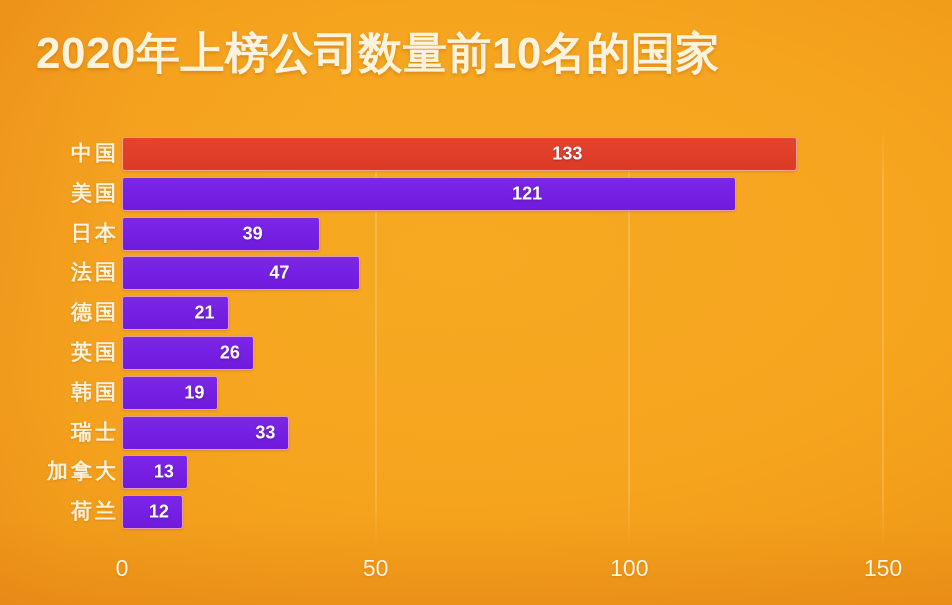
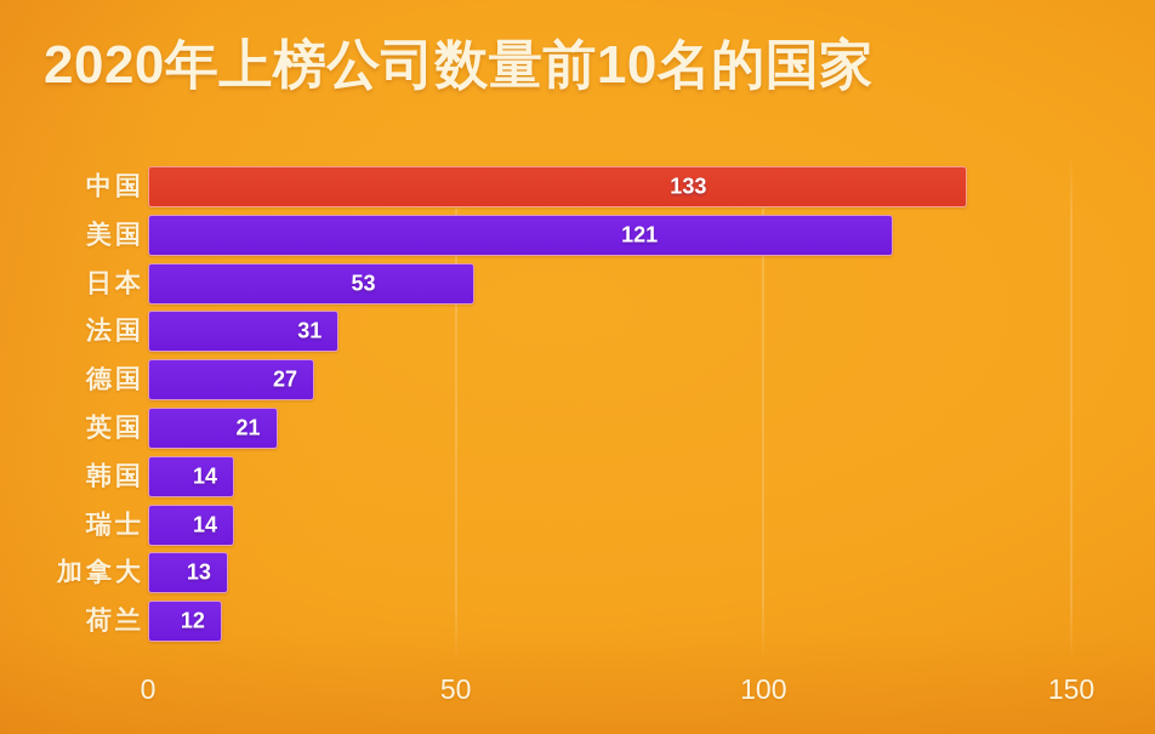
日本: 39 -> 53
法国: 47 -> 31
德国: 21 -> 27
英国: 26 -> 21
韩国: 19 -> 14
瑞士: 33 -> 14
